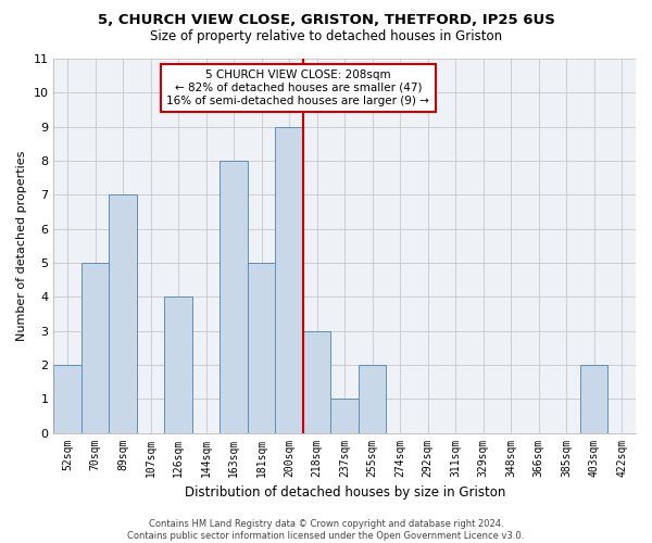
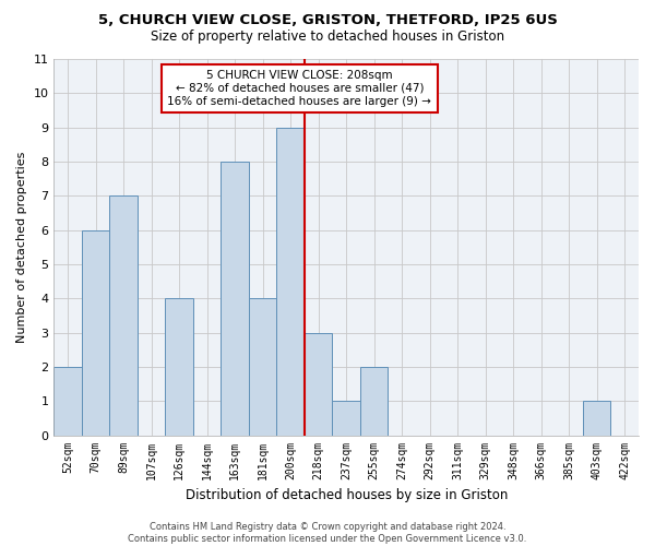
70sqm: 5 -> 6
181sqm: 5 -> 4
403sqm: 2 -> 1
